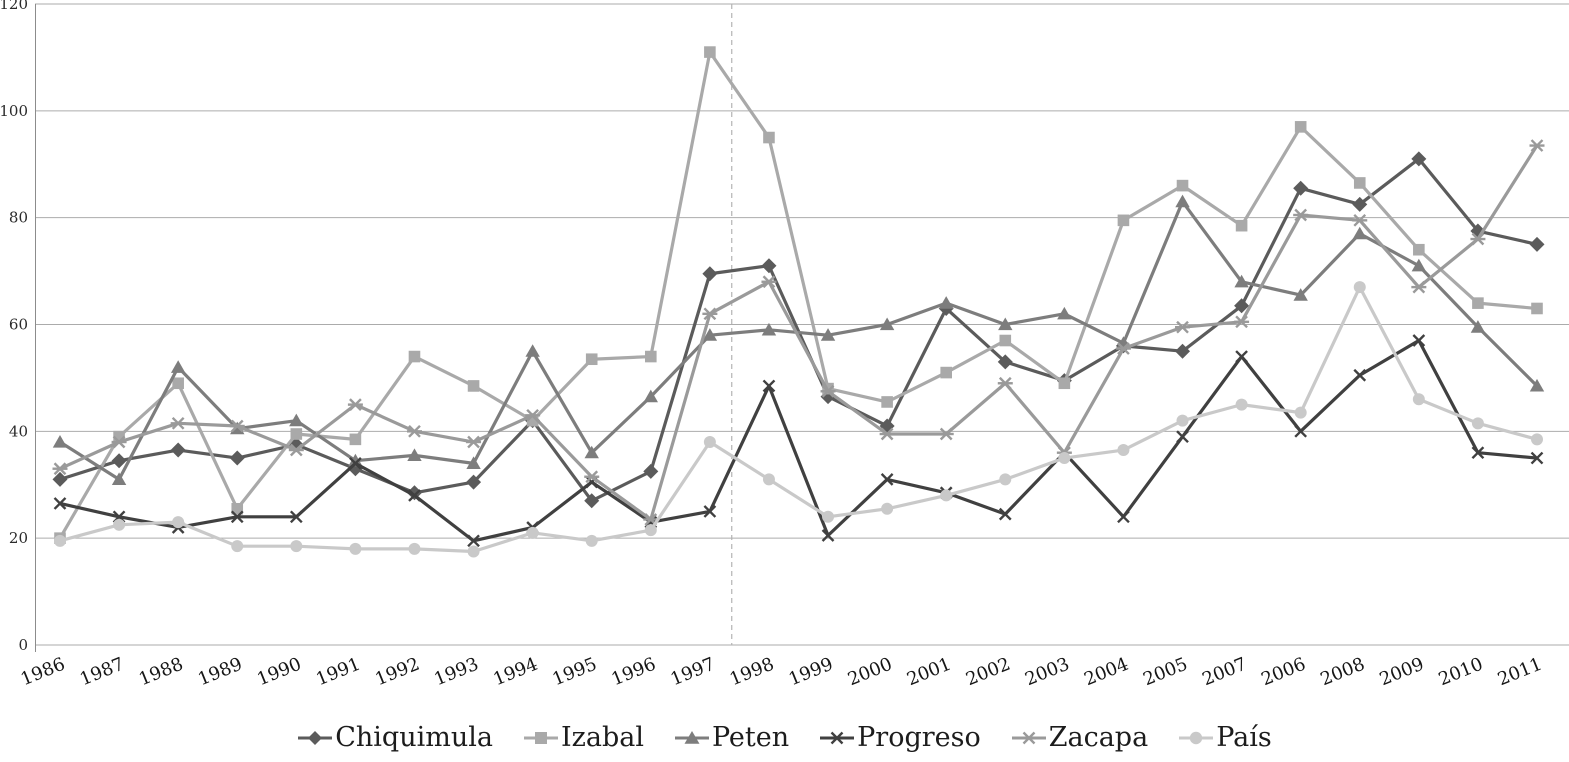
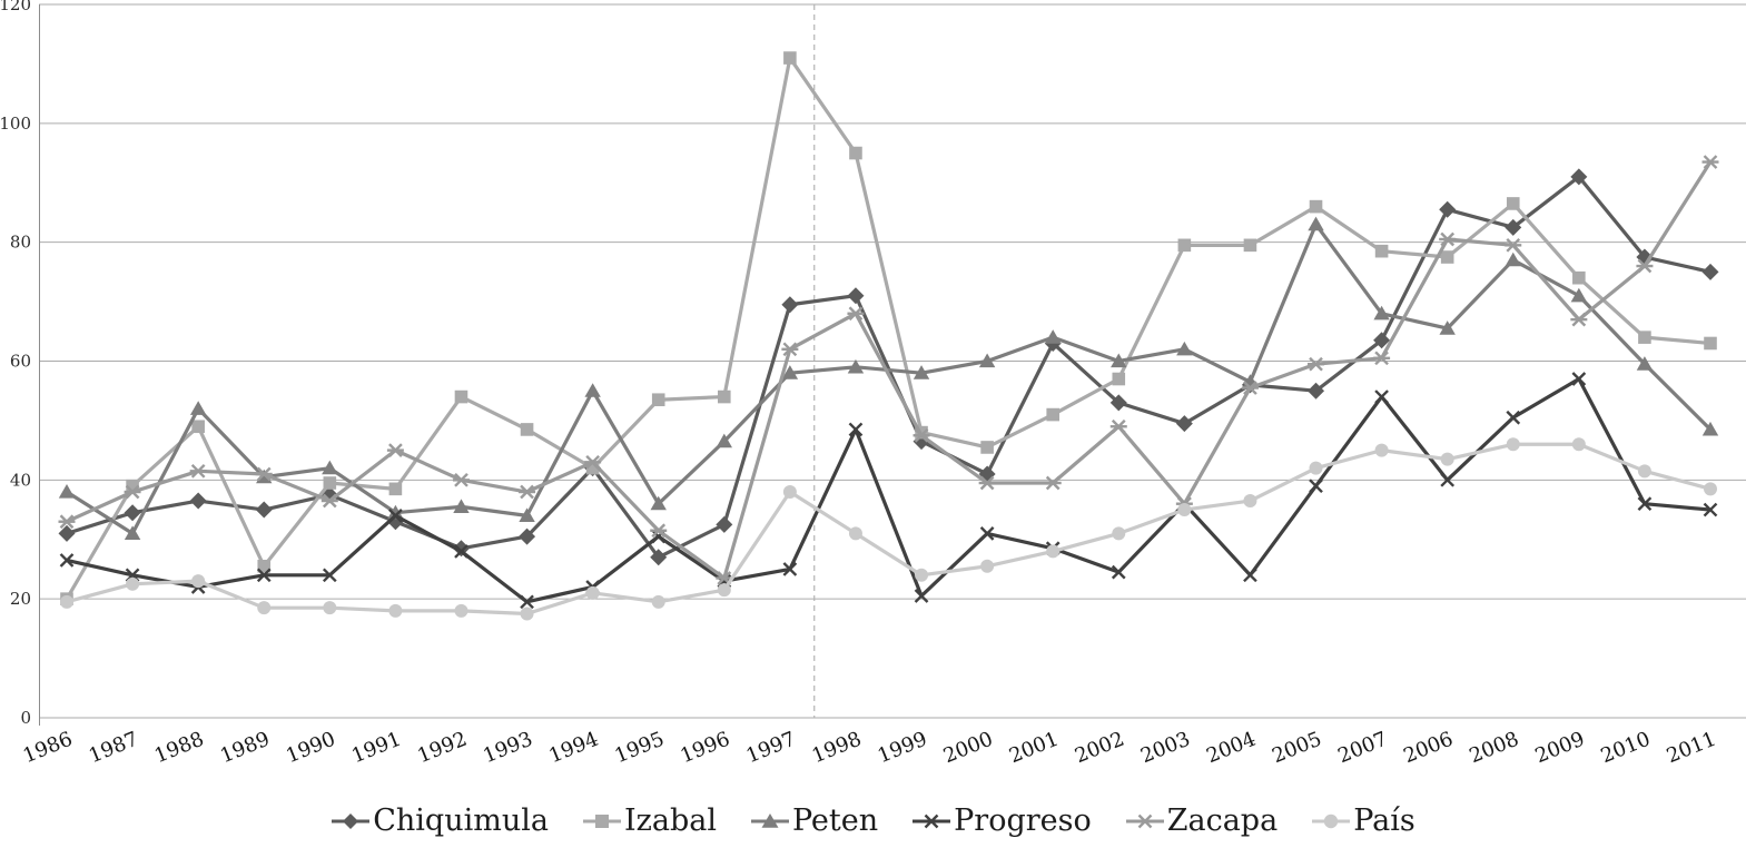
Izabal/2003: 49 -> 80
Izabal/2006: 97 -> 78
País/2008: 67 -> 46
